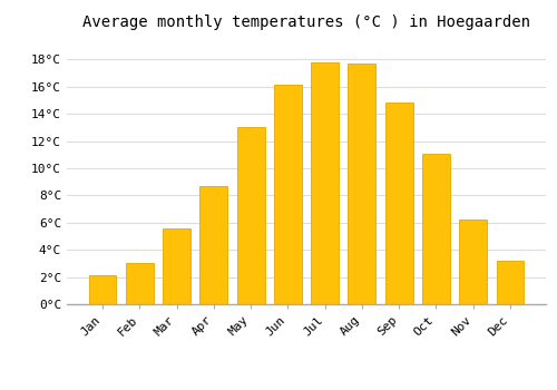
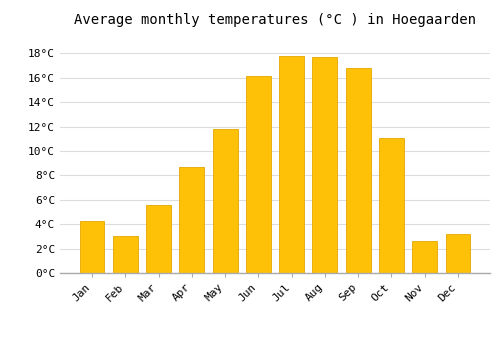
Jan: 2.1°C -> 4.3°C
May: 13.0°C -> 11.8°C
Sep: 14.8°C -> 16.8°C
Nov: 6.2°C -> 2.6°C
